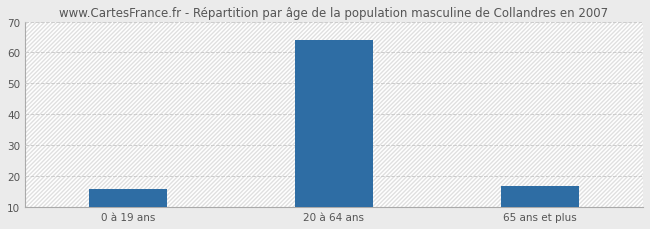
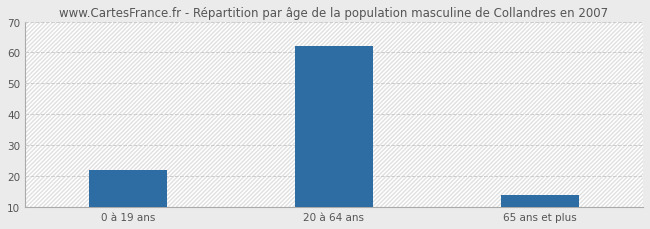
0 à 19 ans: 16 -> 22
20 à 64 ans: 64 -> 62
65 ans et plus: 17 -> 14
